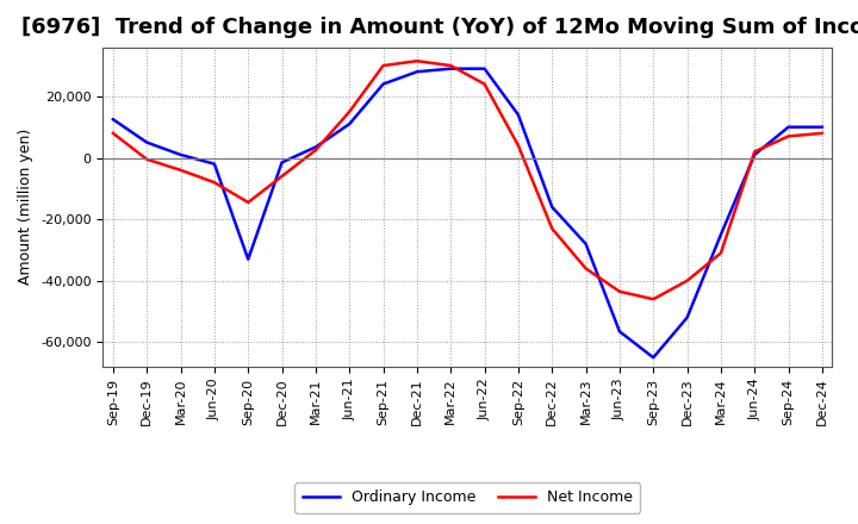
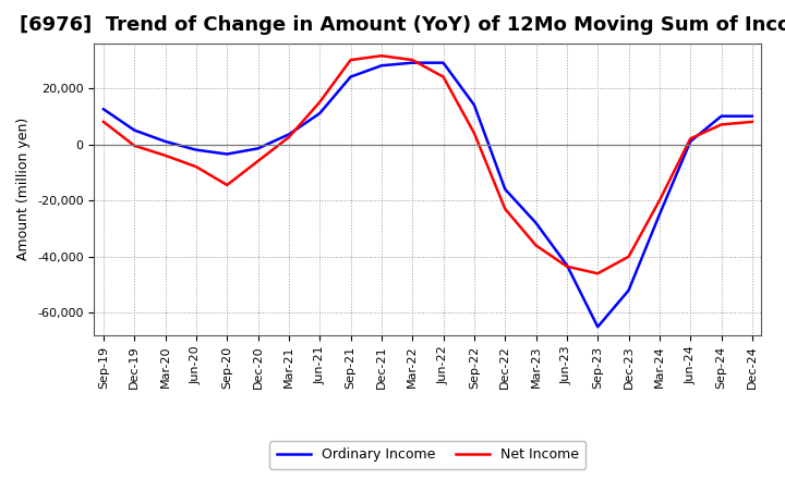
Ordinary Income/Sep-20: -33,000 -> -3,500
Ordinary Income/Jun-23: -56,500 -> -43,000
Net Income/Mar-24: -31,000 -> -20,000
